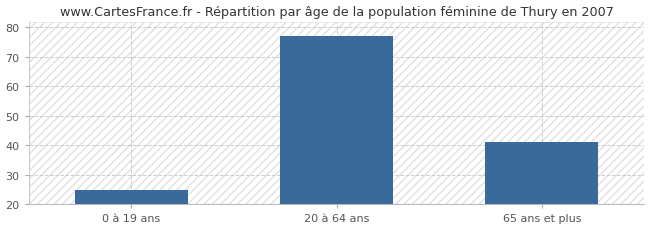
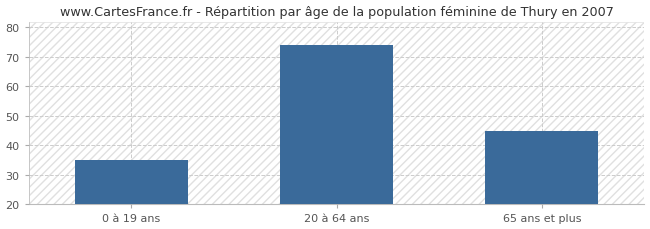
0 à 19 ans: 25 -> 35
20 à 64 ans: 77 -> 74
65 ans et plus: 41 -> 45
